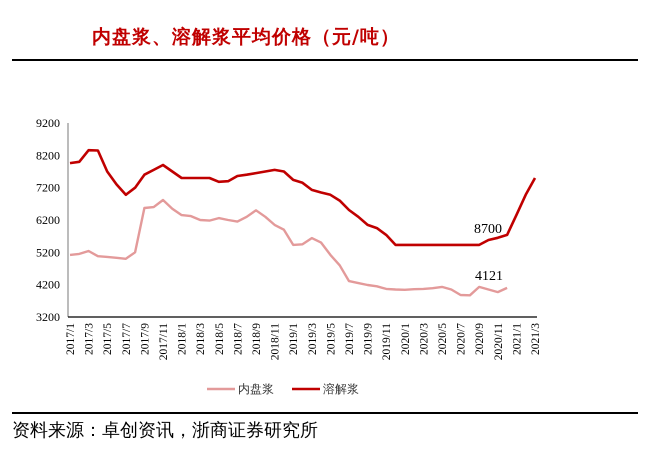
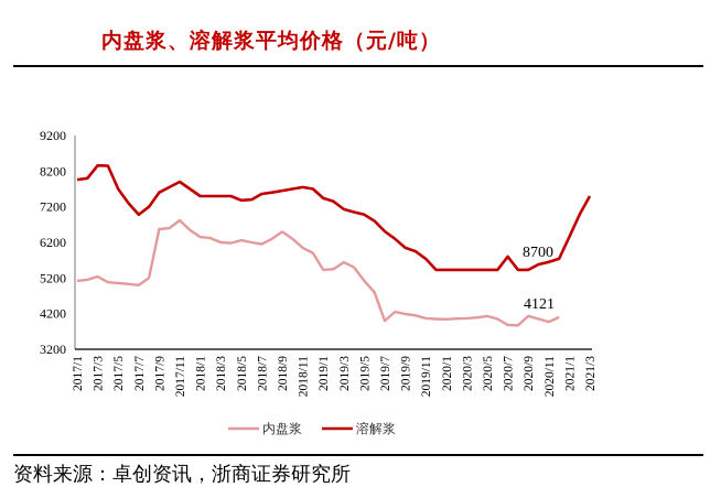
内盘浆/2019/7: 4300 -> 4000
溶解浆/2020/7: 5400 -> 5800
